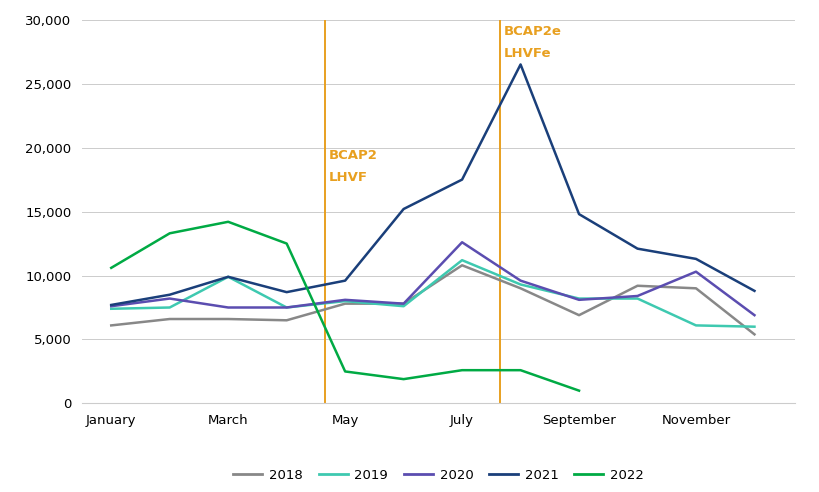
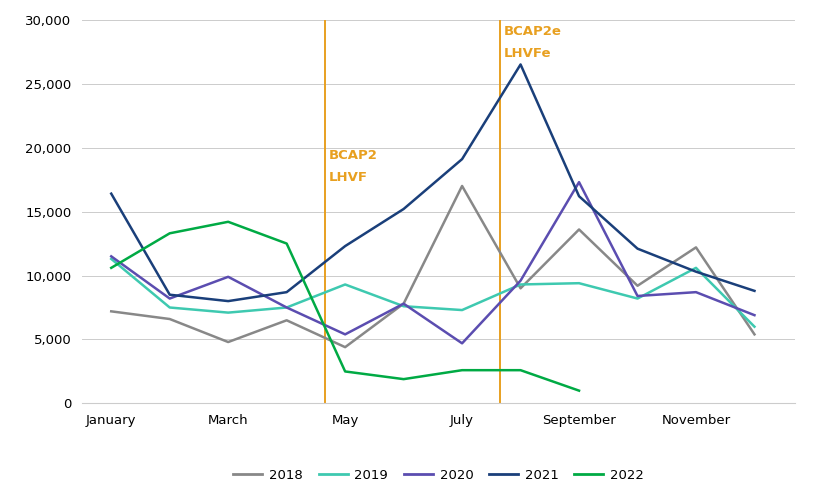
2018/January: 6,100 -> 7,200
2019/January: 7,400 -> 11,300
2020/January: 7,600 -> 11,500
2021/January: 7,700 -> 16,400
2018/March: 6,600 -> 4,800
2019/March: 9,900 -> 7,100
2020/March: 7,500 -> 9,900
2021/March: 9,900 -> 8,000
2018/May: 7,800 -> 4,400
2019/May: 8,000 -> 9,300
2020/May: 8,100 -> 5,400
2021/May: 9,600 -> 12,300
2018/July: 10,800 -> 17,000
2019/July: 11,200 -> 7,300
2020/July: 12,600 -> 4,700
2021/July: 17,500 -> 19,100
2018/September: 6,900 -> 13,600
2019/September: 8,200 -> 9,400
2020/September: 8,100 -> 17,300
2021/September: 14,800 -> 16,200
2018/November: 9,000 -> 12,200
2019/November: 6,100 -> 10,600
2020/November: 10,300 -> 8,700
2021/November: 11,300 -> 10,300
